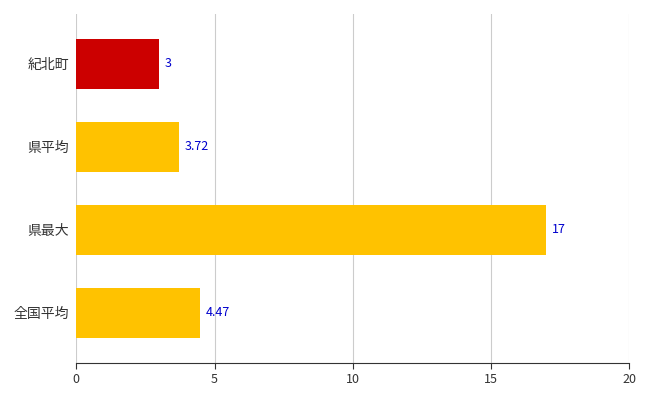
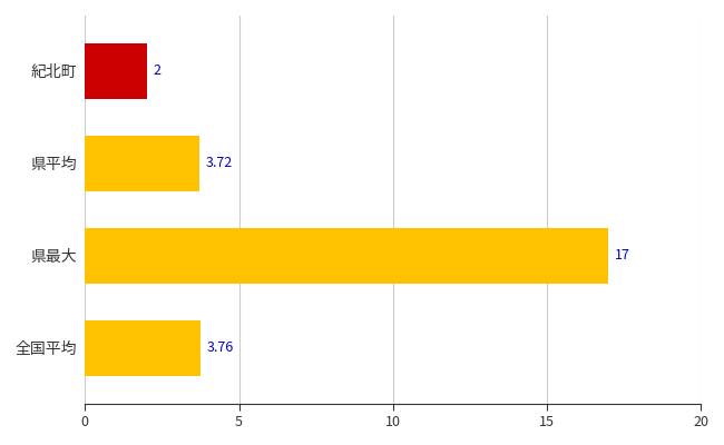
紀北町: 3 -> 2
全国平均: 4.47 -> 3.76
